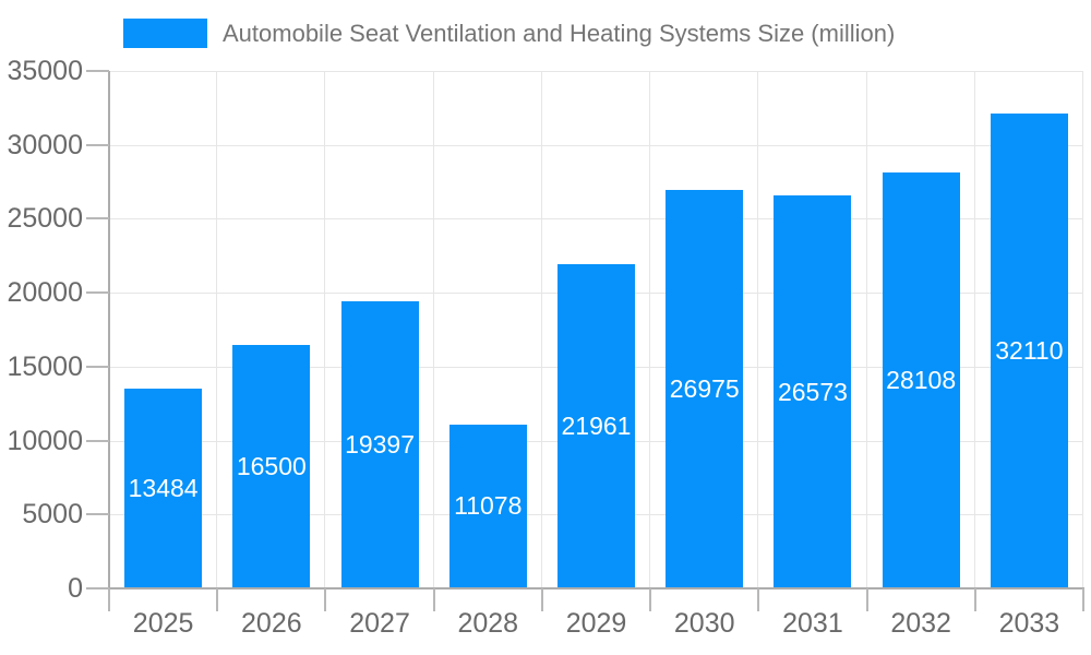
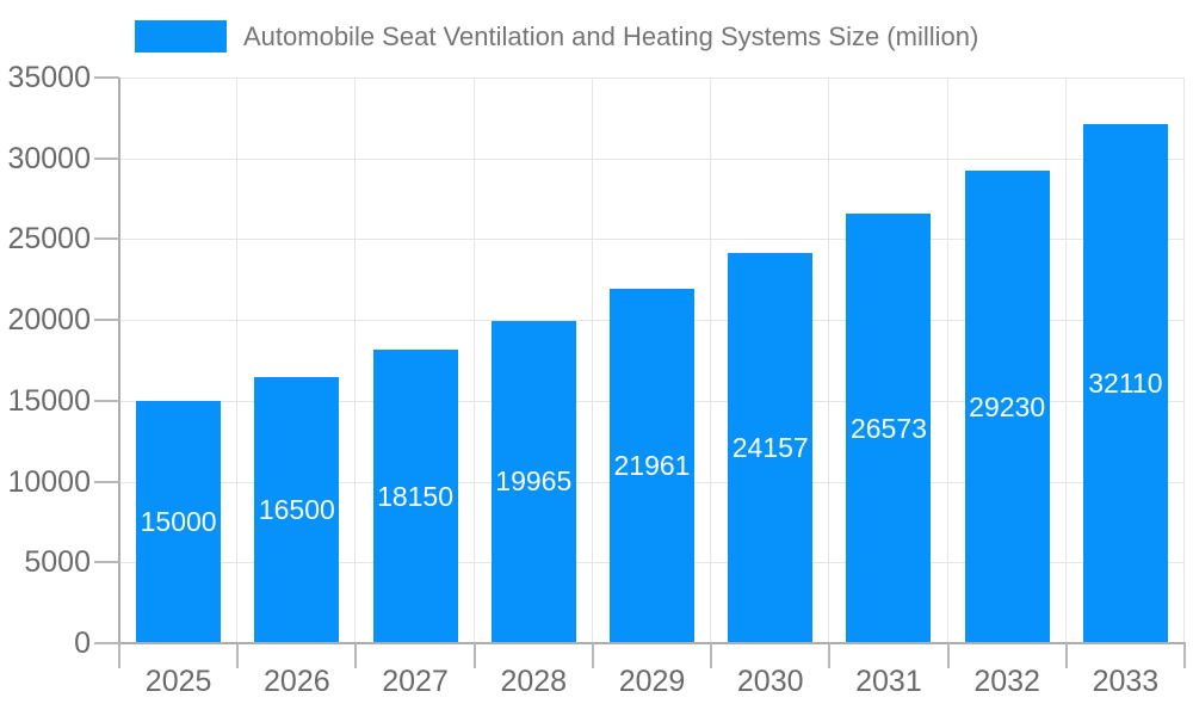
2025: 13484 -> 15000
2027: 19397 -> 18150
2028: 11078 -> 19965
2030: 26975 -> 24157
2032: 28108 -> 29230
